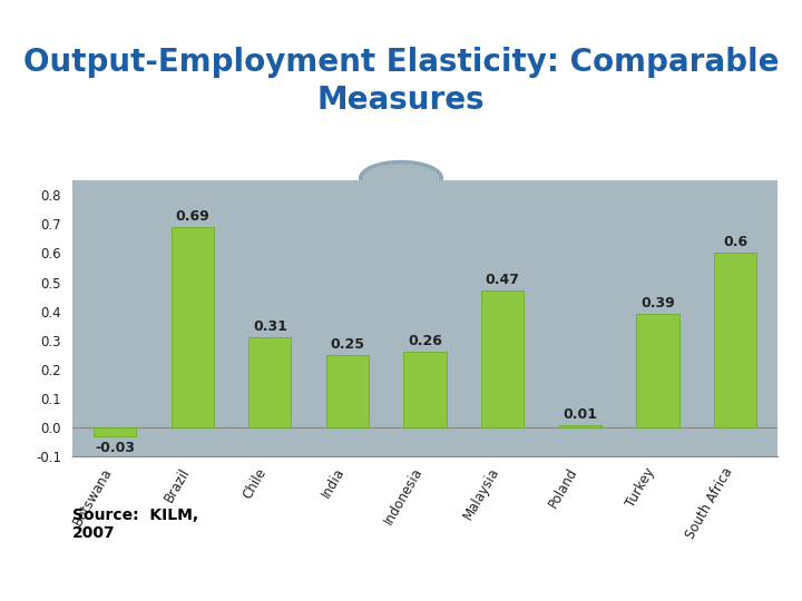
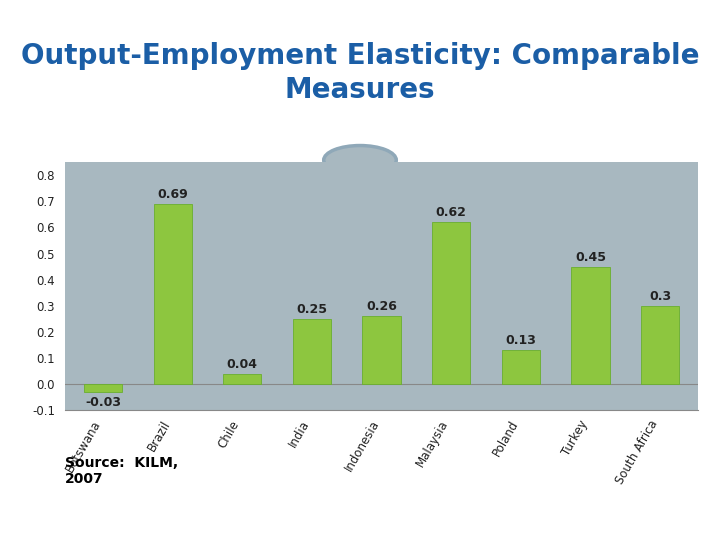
Chile: 0.31 -> 0.04
Malaysia: 0.47 -> 0.62
Poland: 0.01 -> 0.13
Turkey: 0.39 -> 0.45
South Africa: 0.6 -> 0.3
